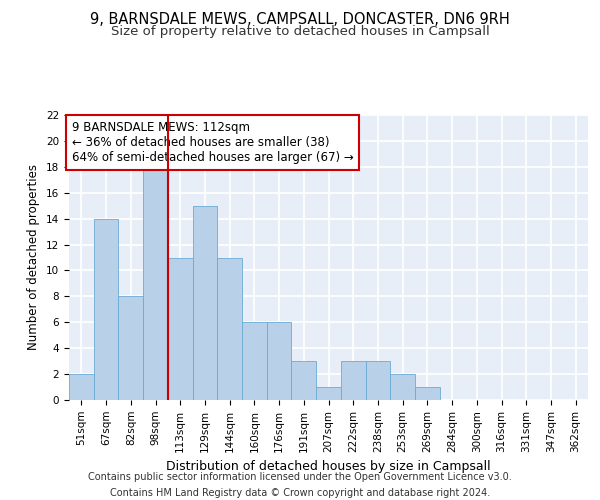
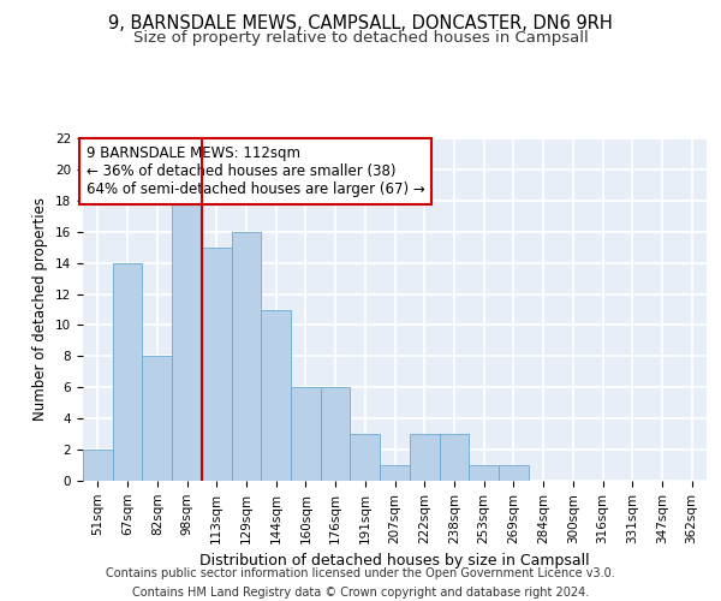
113sqm: 11 -> 15
129sqm: 15 -> 16
253sqm: 2 -> 1
